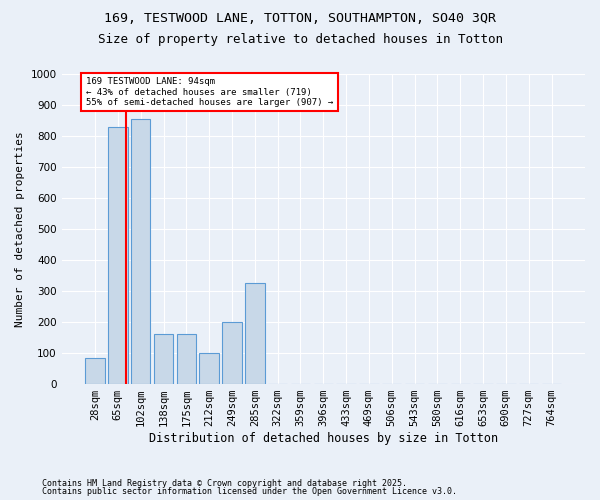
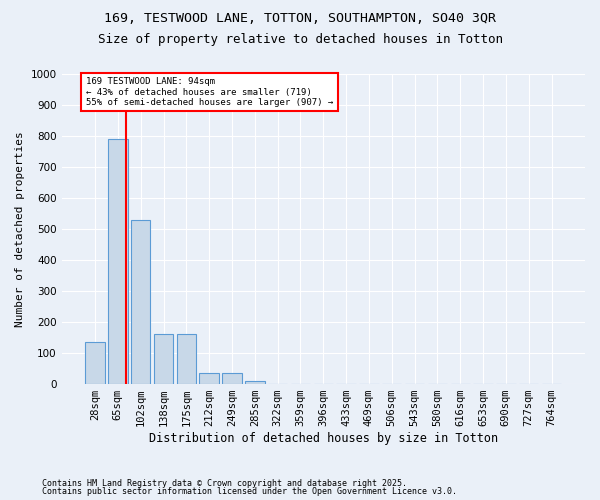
28sqm: 85 -> 135
65sqm: 830 -> 790
102sqm: 855 -> 530
212sqm: 100 -> 35
249sqm: 200 -> 35
285sqm: 325 -> 10
